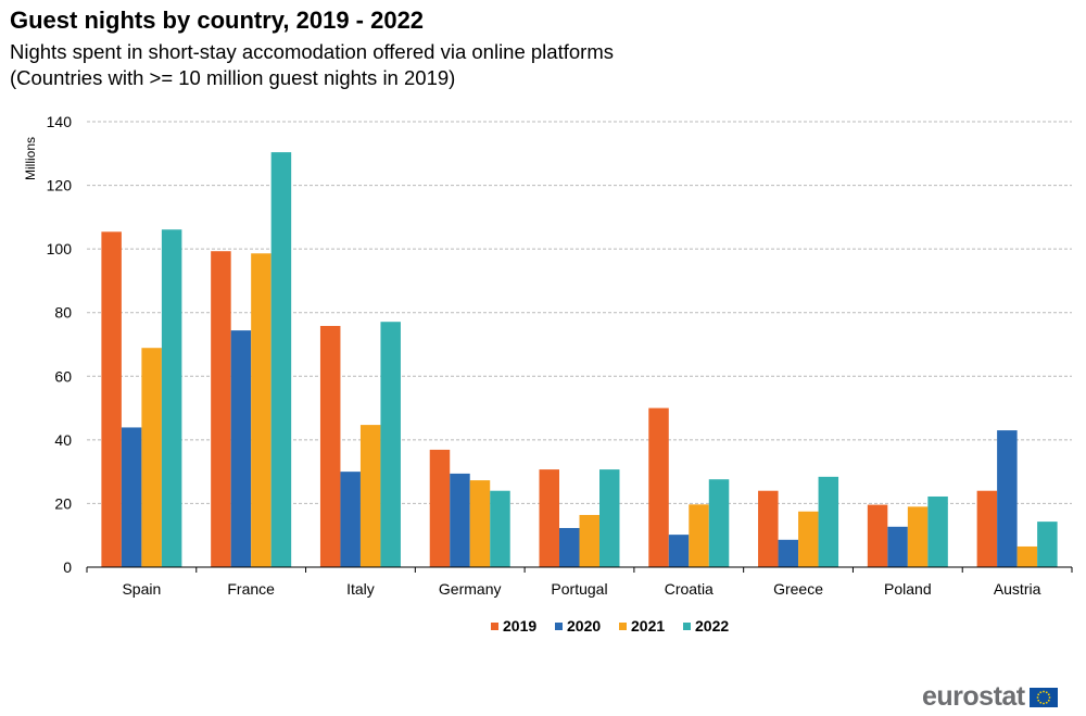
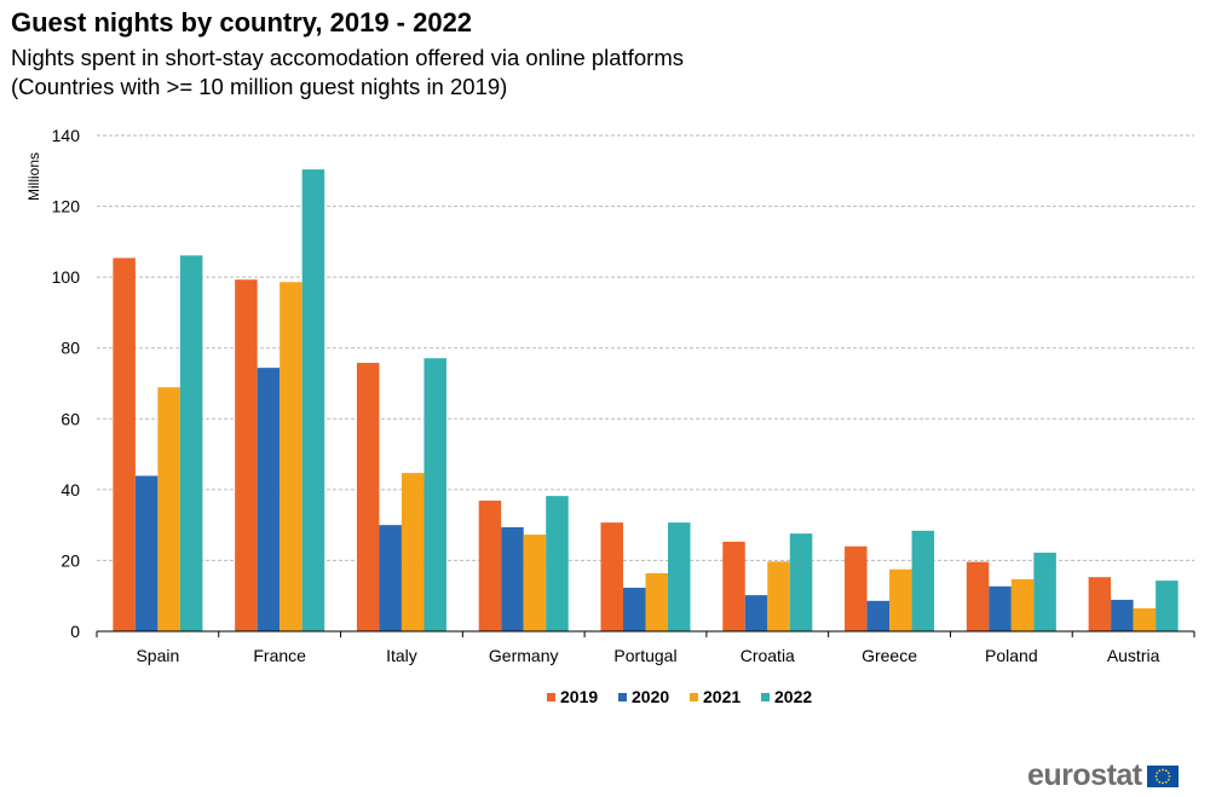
2022/Germany: 24 -> 38
2019/Croatia: 50 -> 25
2021/Poland: 19 -> 15
2019/Austria: 24 -> 15
2020/Austria: 43 -> 9
